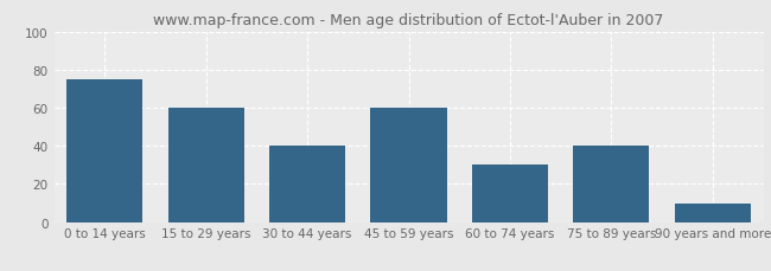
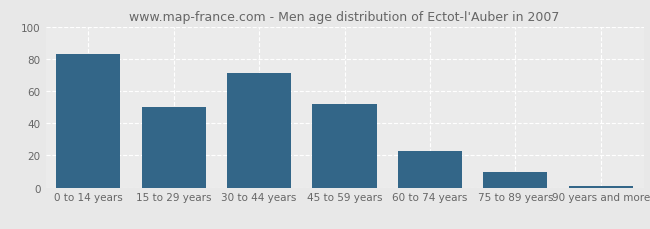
0 to 14 years: 75 -> 83
15 to 29 years: 60 -> 50
30 to 44 years: 40 -> 71
45 to 59 years: 60 -> 52
60 to 74 years: 30 -> 23
75 to 89 years: 40 -> 10
90 years and more: 10 -> 1
